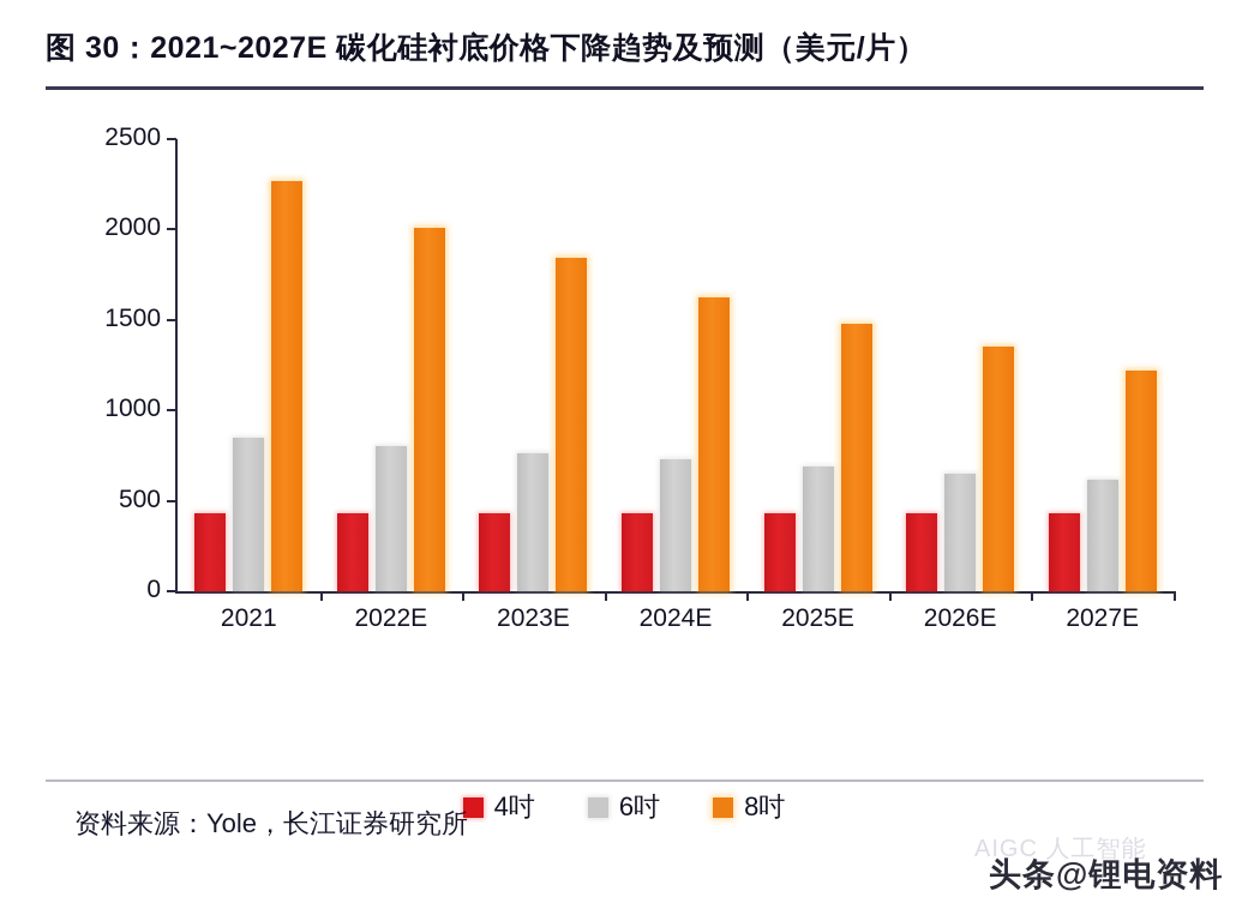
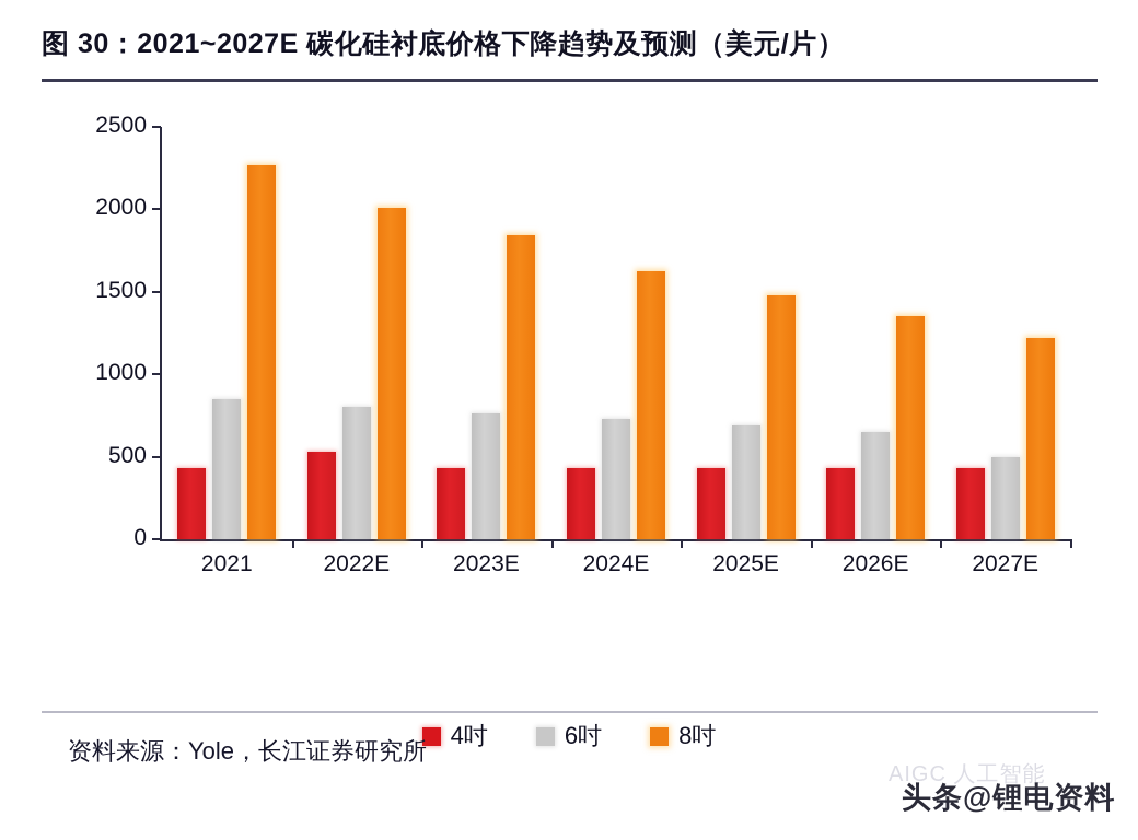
4吋/2022E: 430 -> 530
6吋/2027E: 620 -> 500
